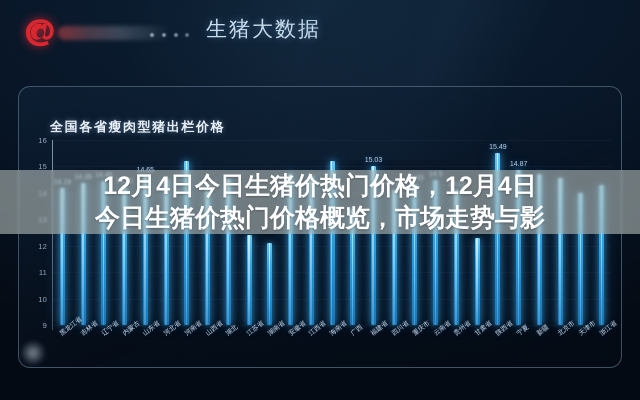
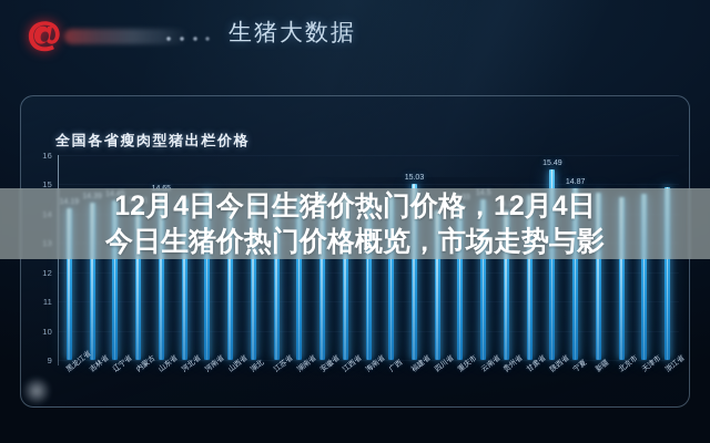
河南省: 15.2 -> 14.7
江苏省: 12.4 -> 14.6
湖南省: 12.1 -> 14.6
海南省: 15.2 -> 14.6
广西: 13.4 -> 14.6
甘肃省: 12.3 -> 14.6
天津市: 14.0 -> 14.7
浙江省: 14.3 -> 14.9
